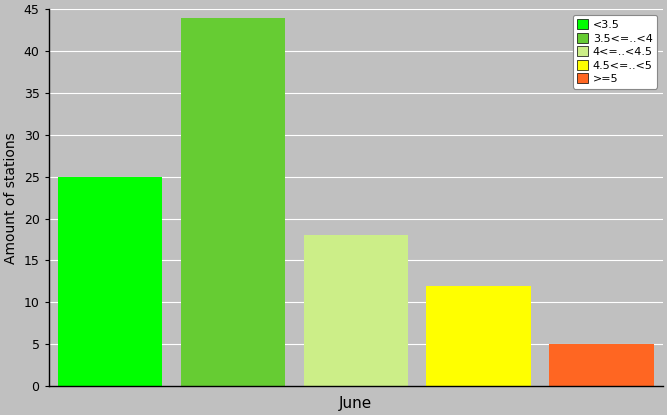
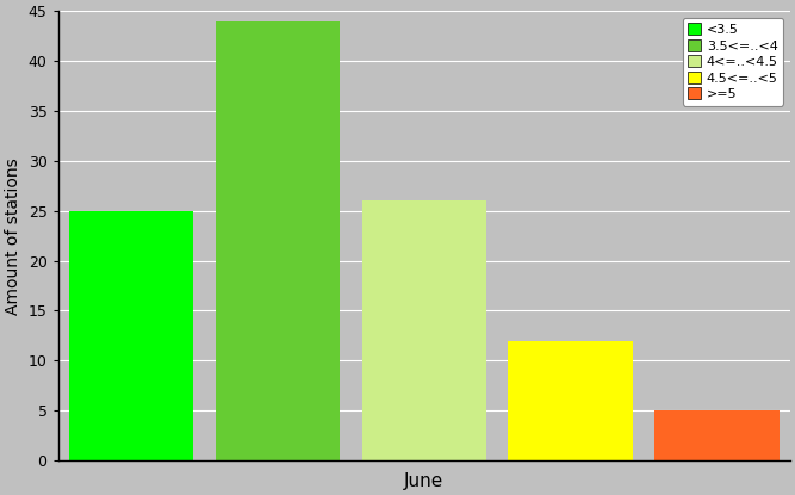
June: 18 -> 26
